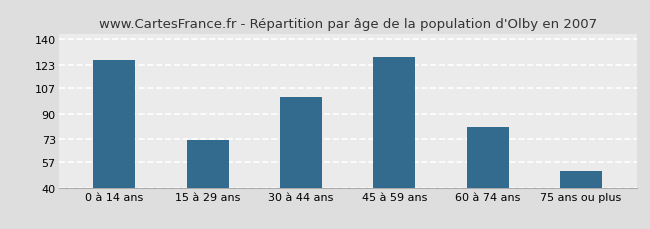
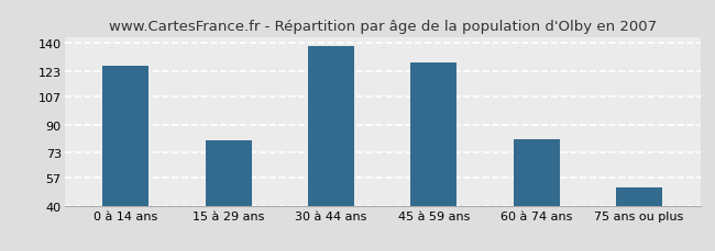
15 à 29 ans: 72 -> 80
30 à 44 ans: 101 -> 138
